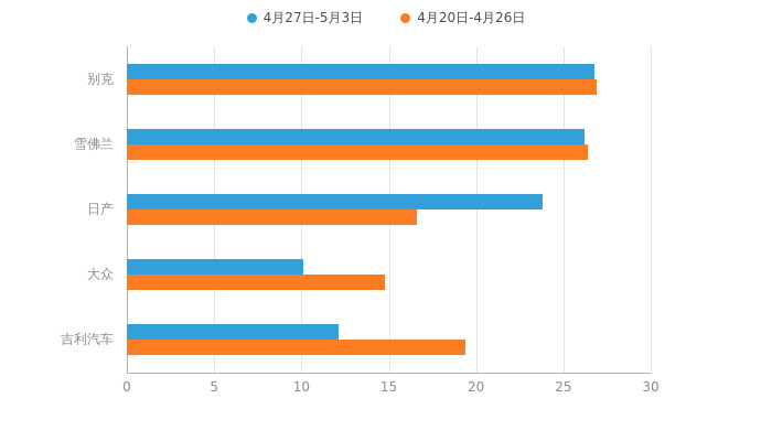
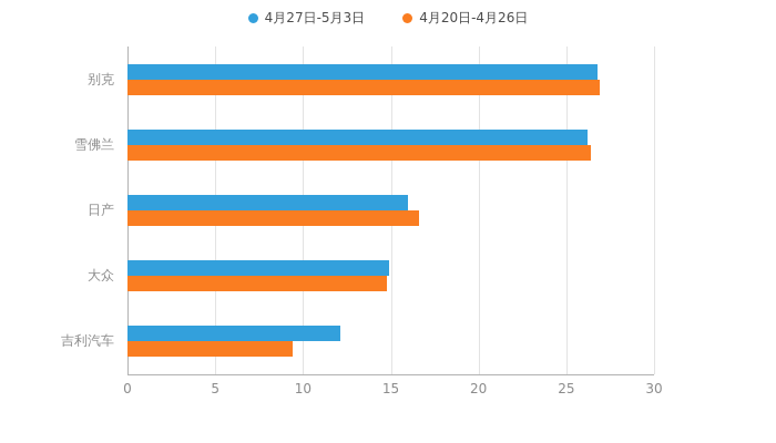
4月27日-5月3日/日产: 23.8 -> 16.0
4月27日-5月3日/大众: 10.1 -> 14.9
4月20日-4月26日/吉利汽车: 19.4 -> 9.4
